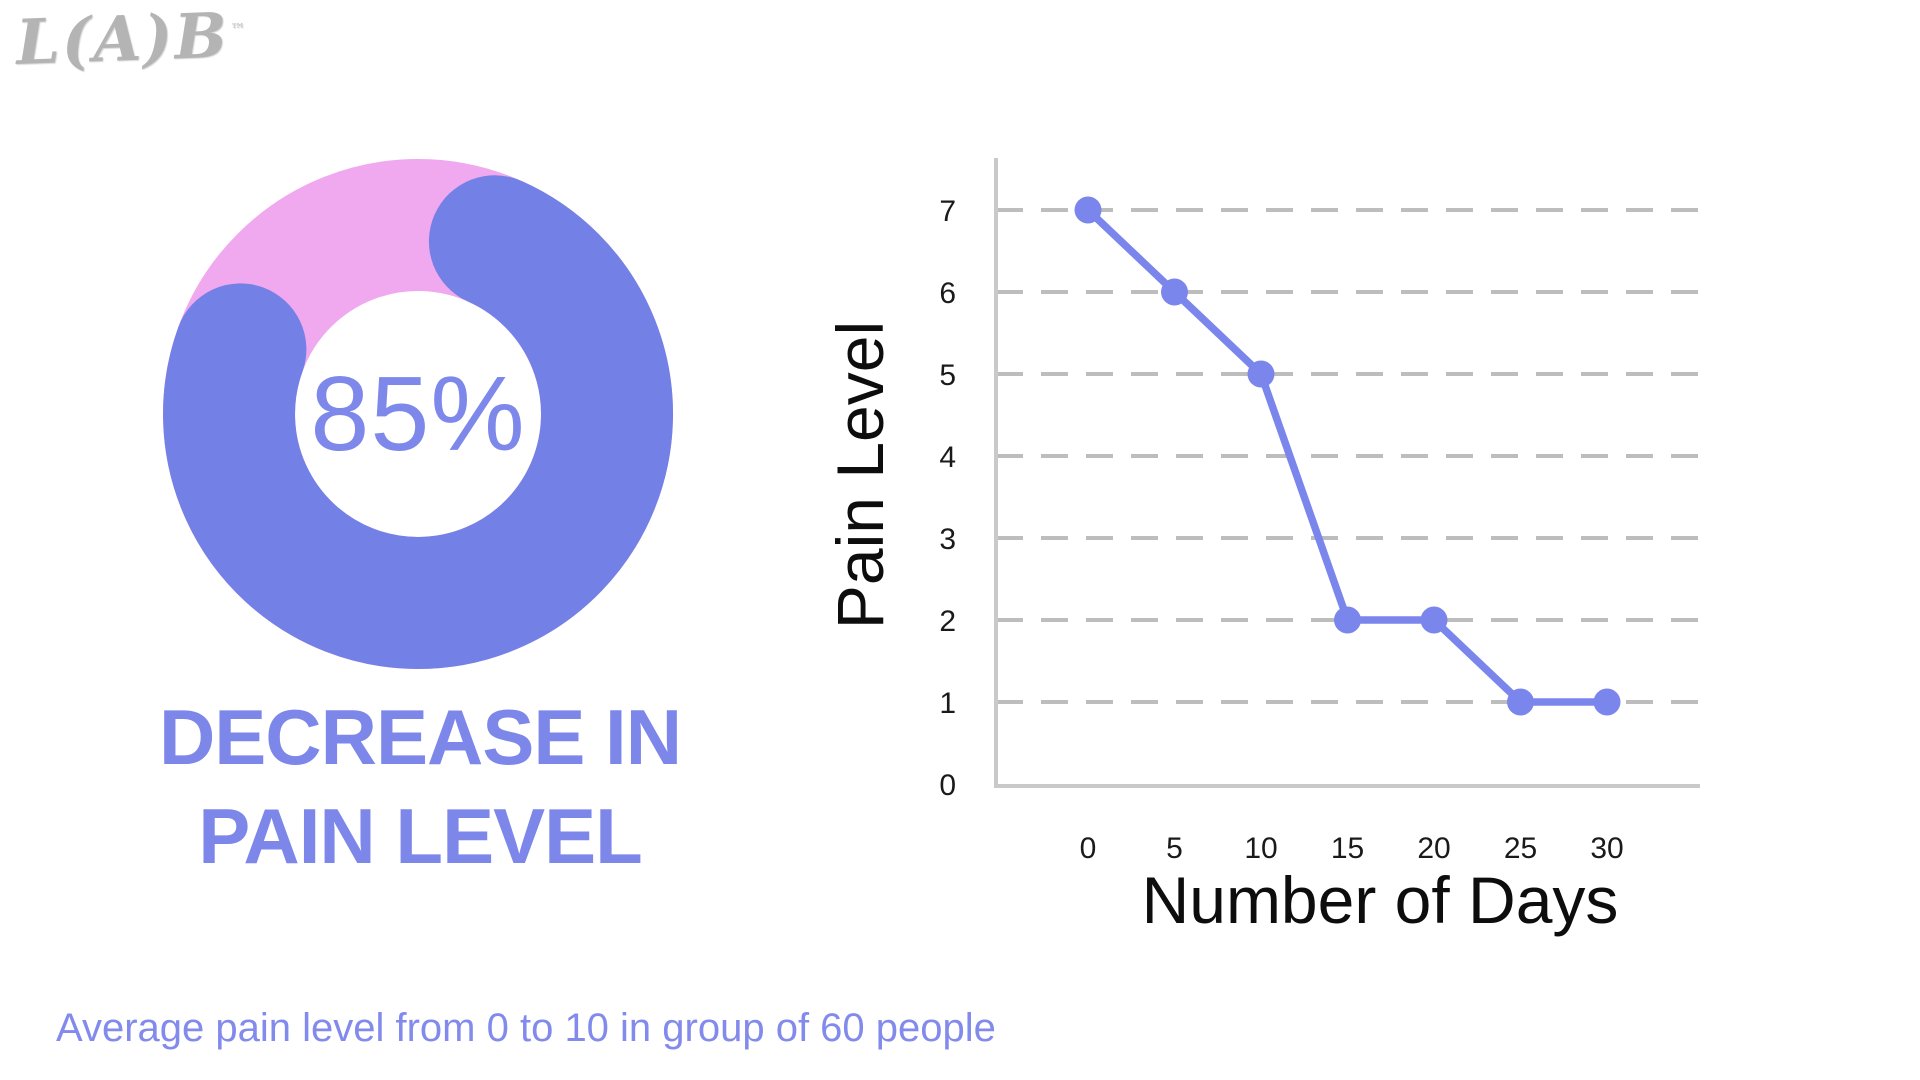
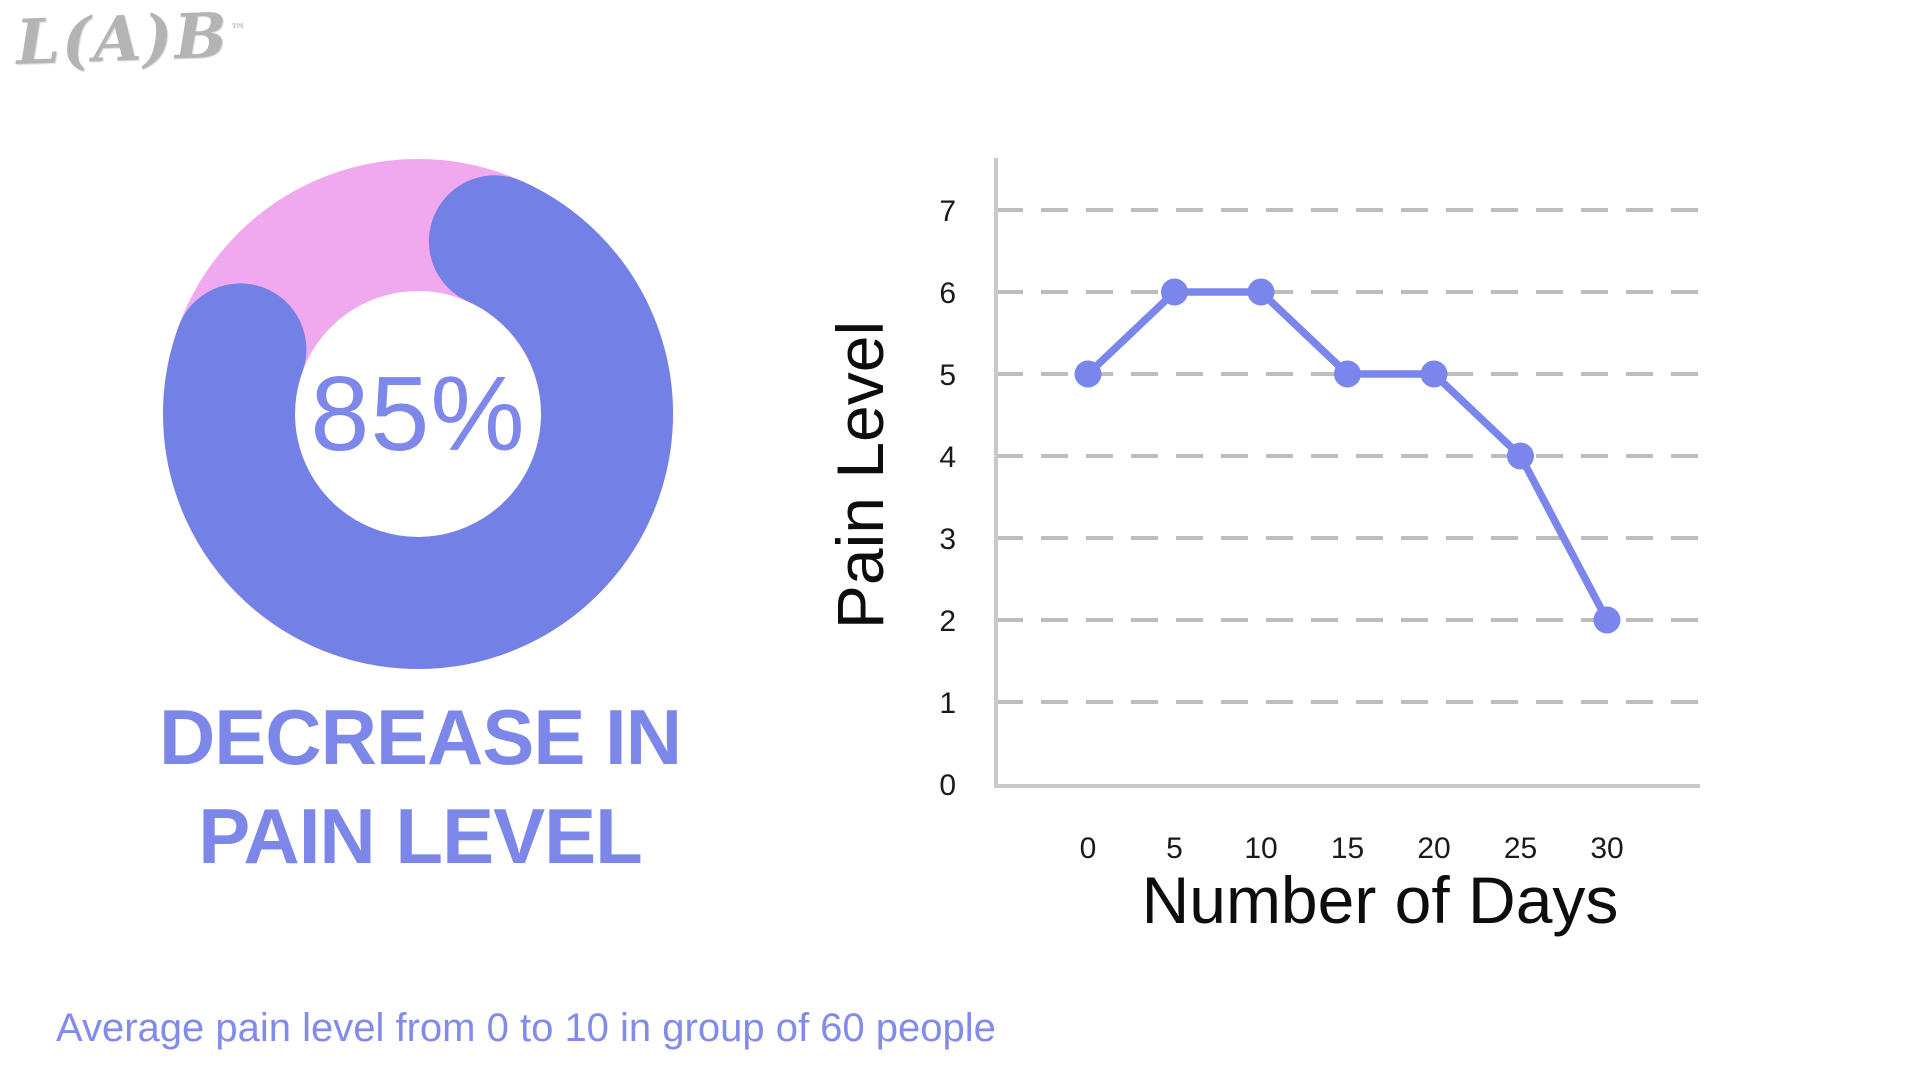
0: 7 -> 5
10: 5 -> 6
15: 2 -> 5
20: 2 -> 5
25: 1 -> 4
30: 1 -> 2
